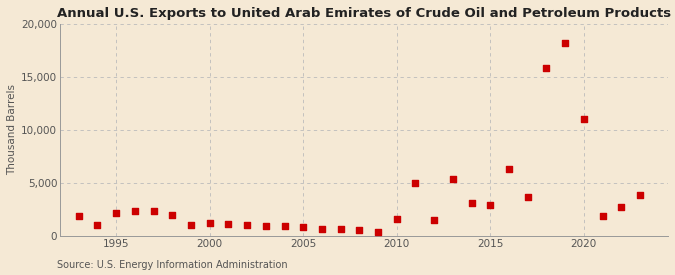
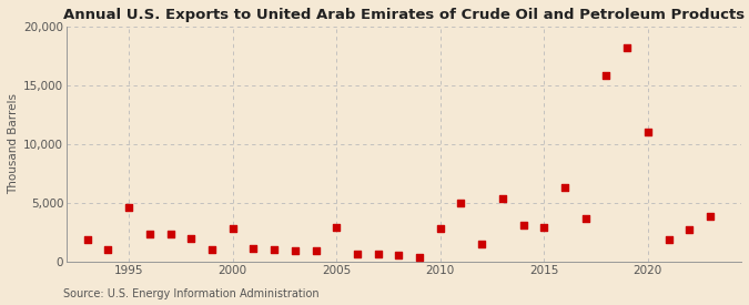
1995: 2,200 -> 4,600
2000: 1,200 -> 2,800
2005: 800 -> 2,900
2010: 1,600 -> 2,800
